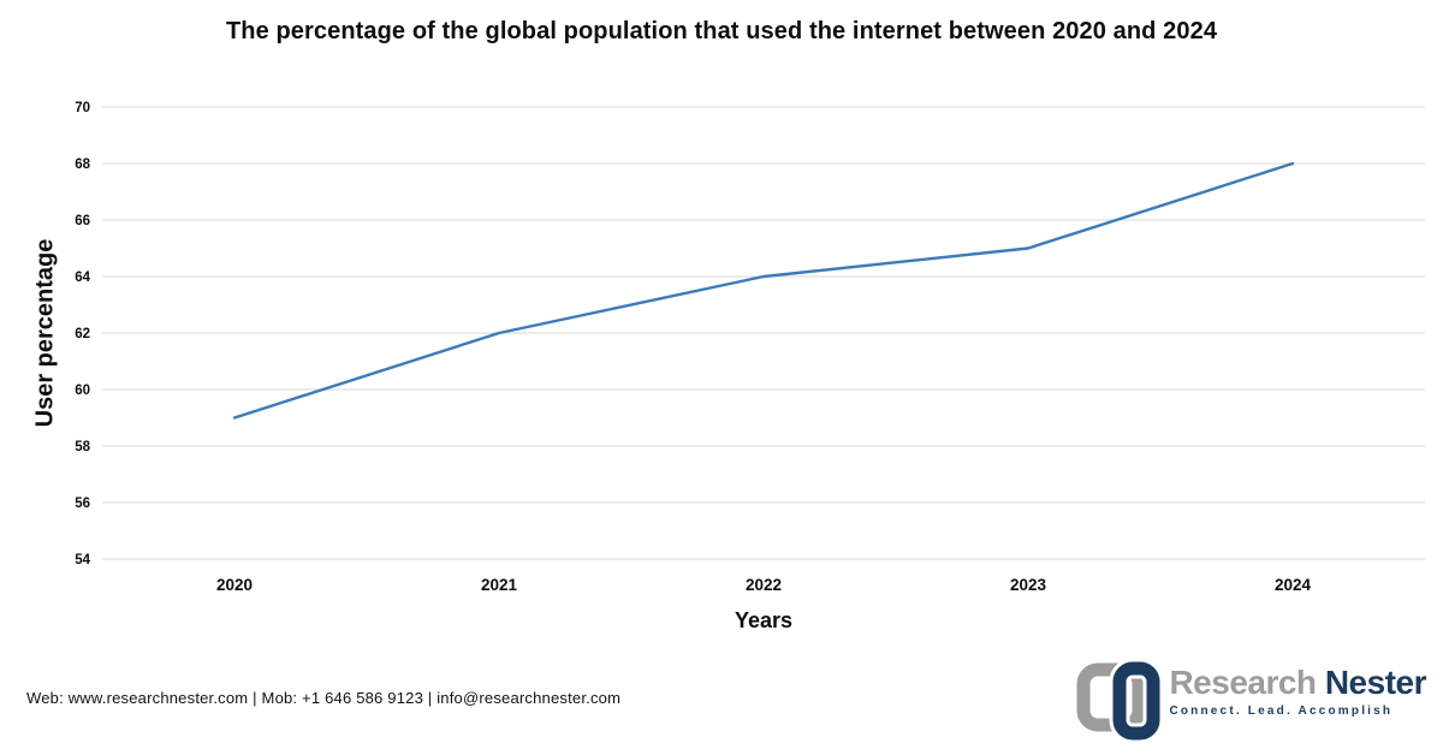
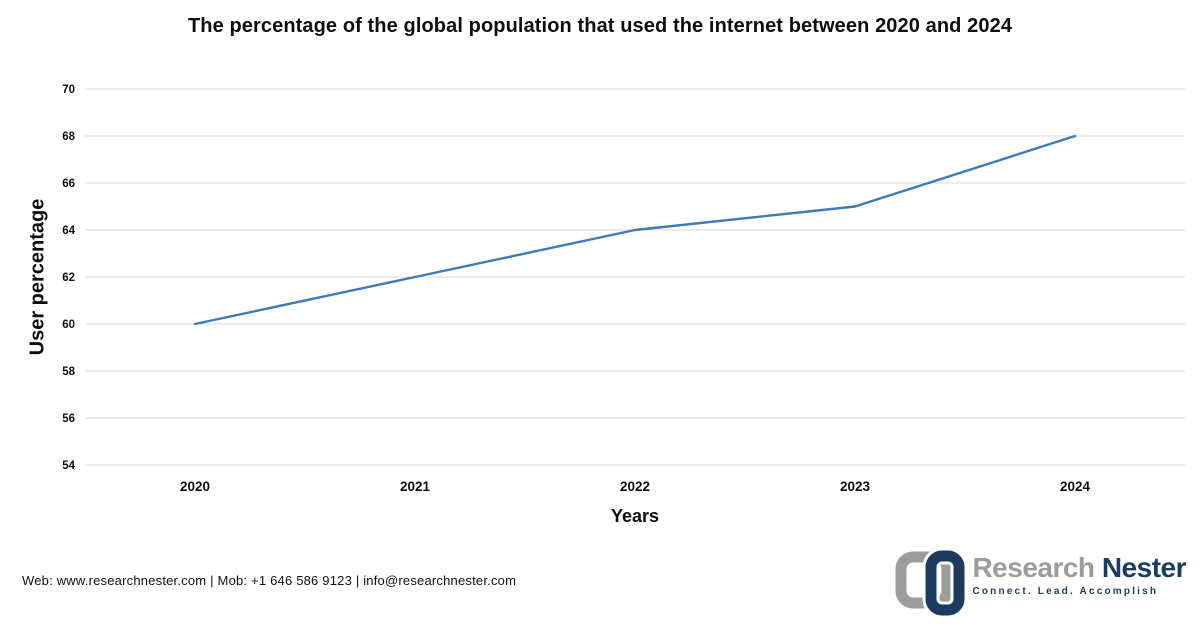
2020: 59 -> 60
